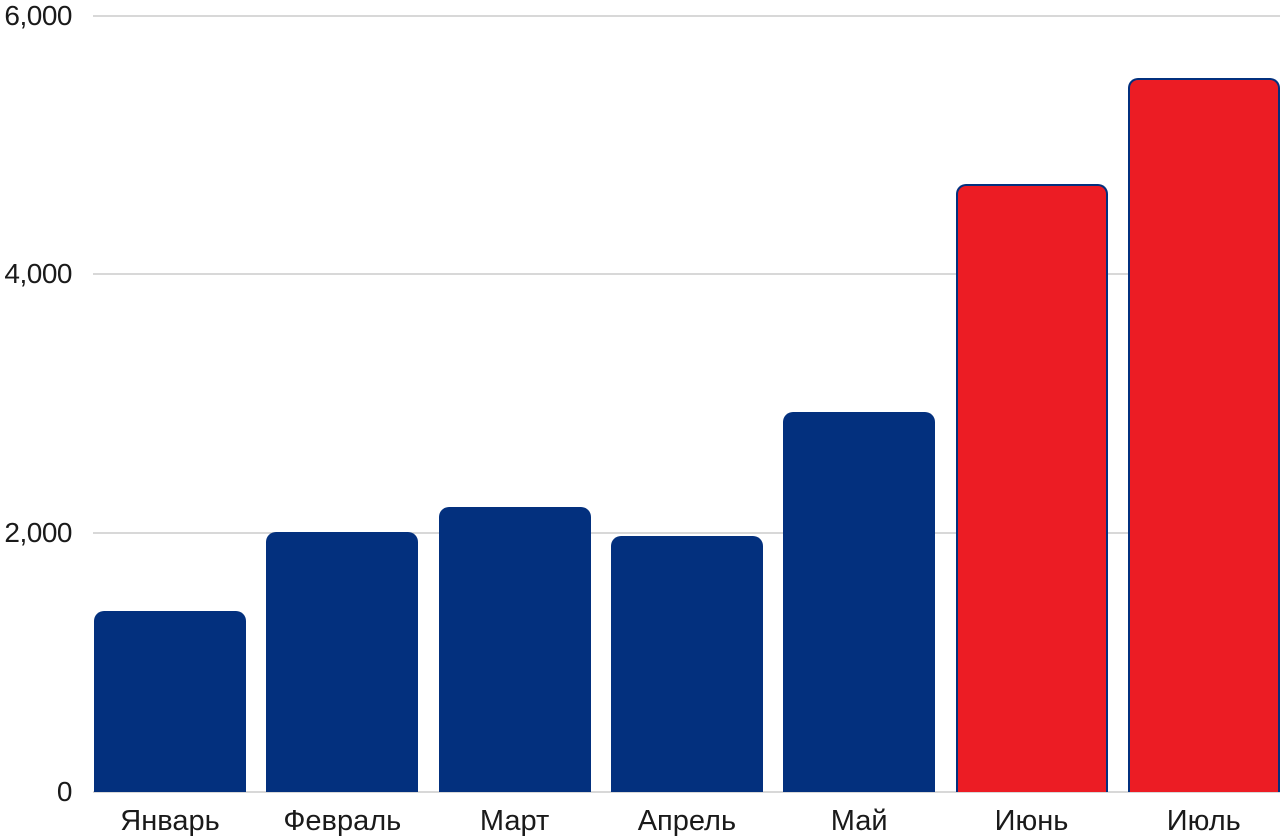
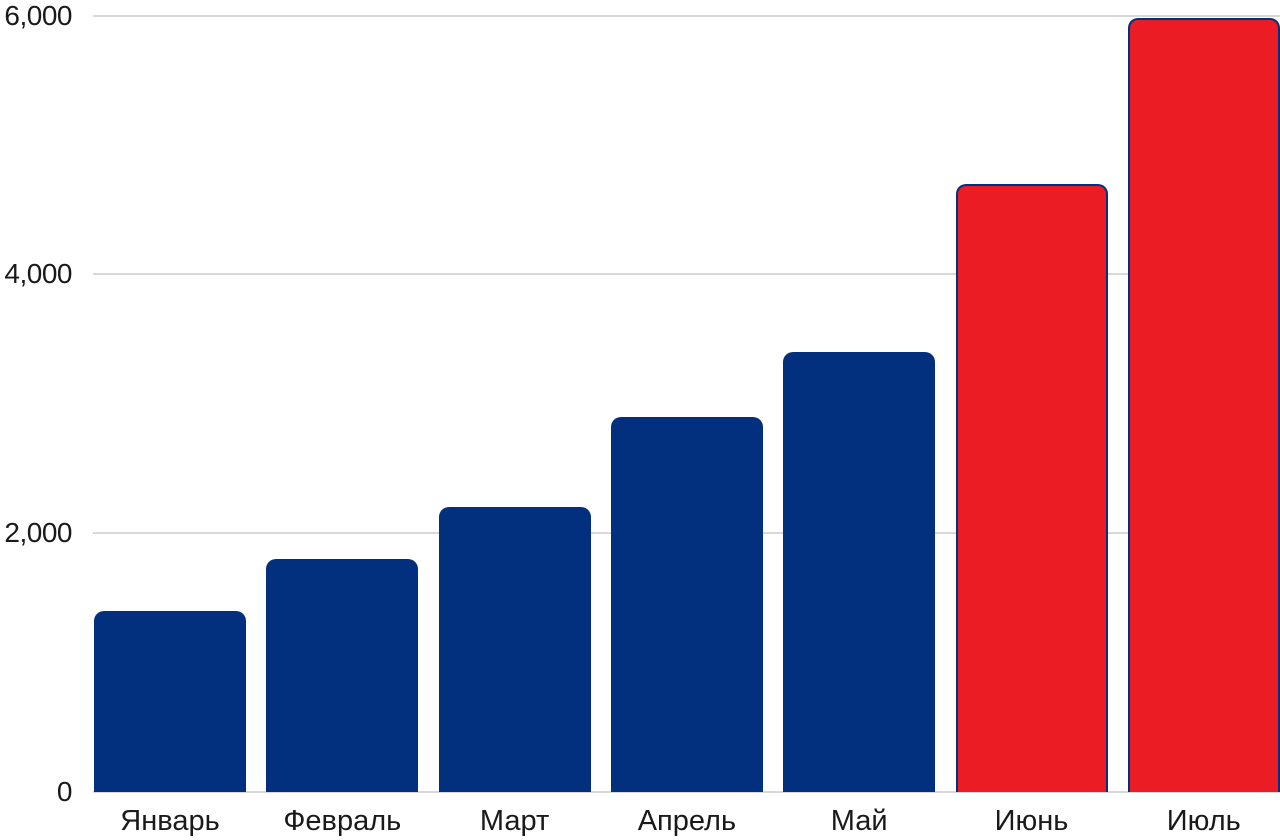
Февраль: 2010 -> 1800
Апрель: 1980 -> 2900
Май: 2940 -> 3400
Июль: 5520 -> 5980
